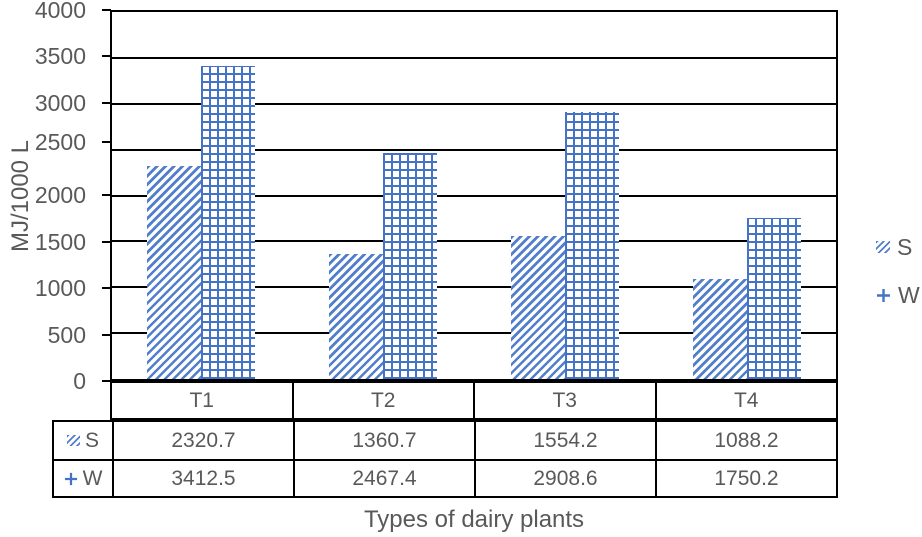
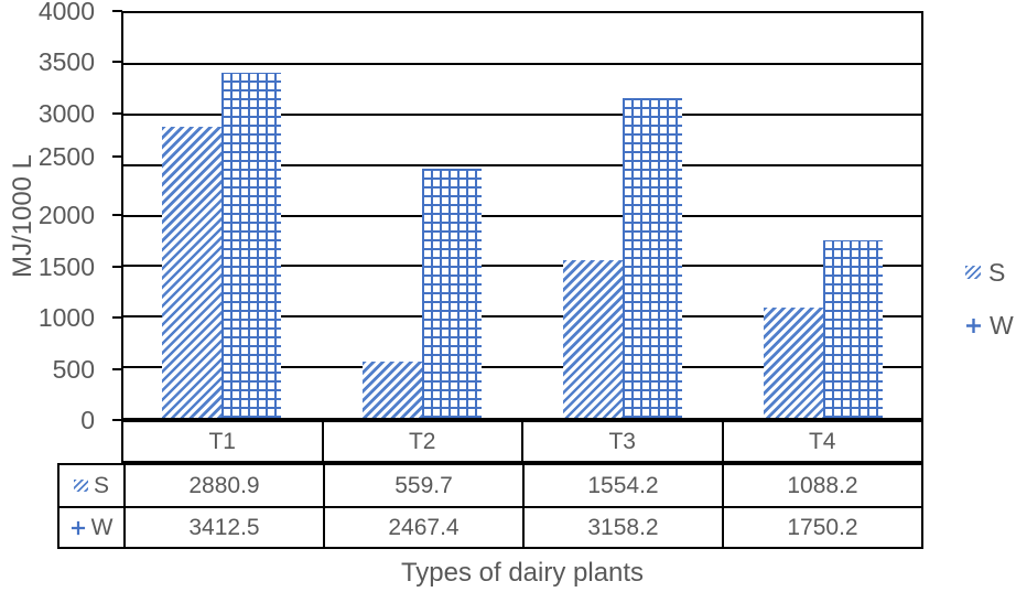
S/T1: 2320.7 -> 2880.9
S/T2: 1360.7 -> 559.7
W/T3: 2908.6 -> 3158.2
